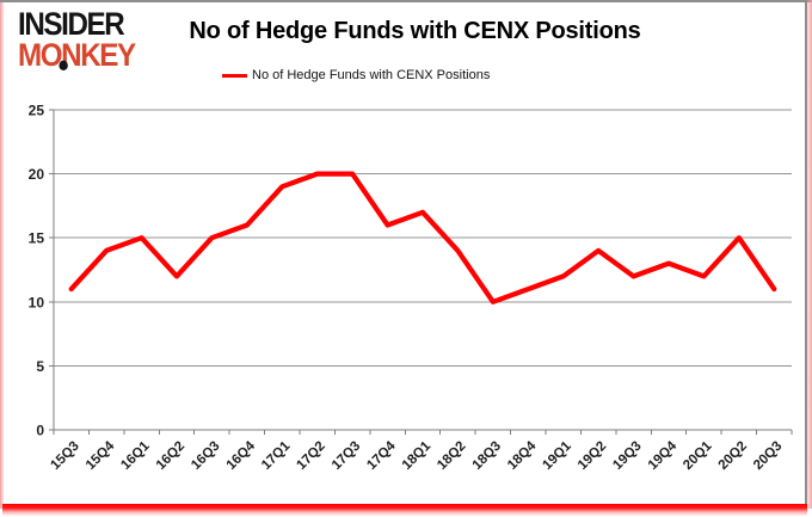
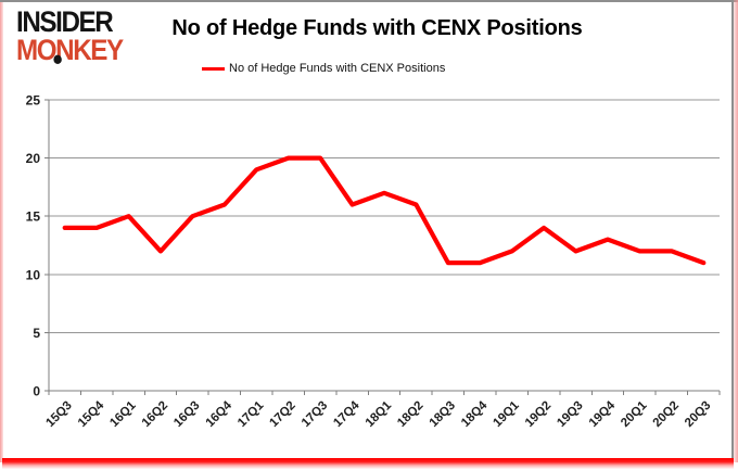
15Q3: 11 -> 14
18Q2: 14 -> 16
18Q3: 10 -> 11
20Q2: 15 -> 12
